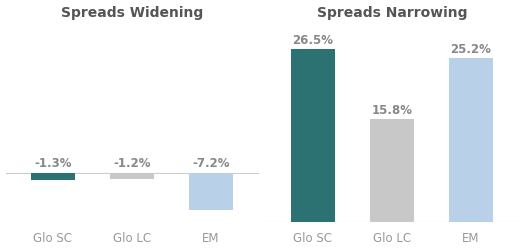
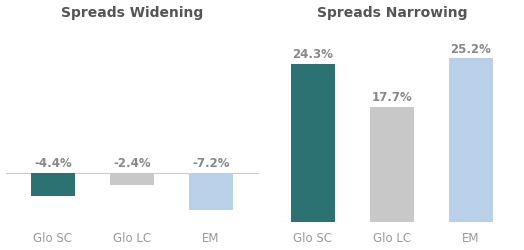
Spreads Widening/Glo SC: -1.3% -> -4.4%
Spreads Widening/Glo LC: -1.2% -> -2.4%
Spreads Narrowing/Glo SC: 26.5% -> 24.3%
Spreads Narrowing/Glo LC: 15.8% -> 17.7%
